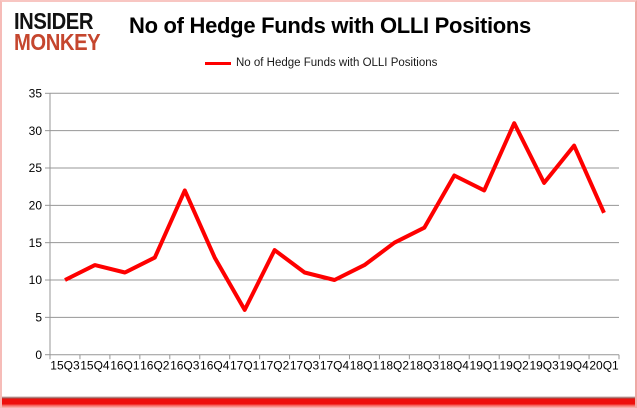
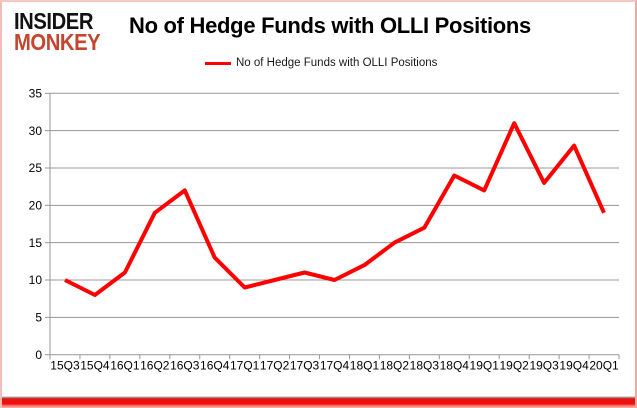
15Q4: 12 -> 8
16Q2: 13 -> 19
17Q1: 6 -> 9
17Q2: 14 -> 10
